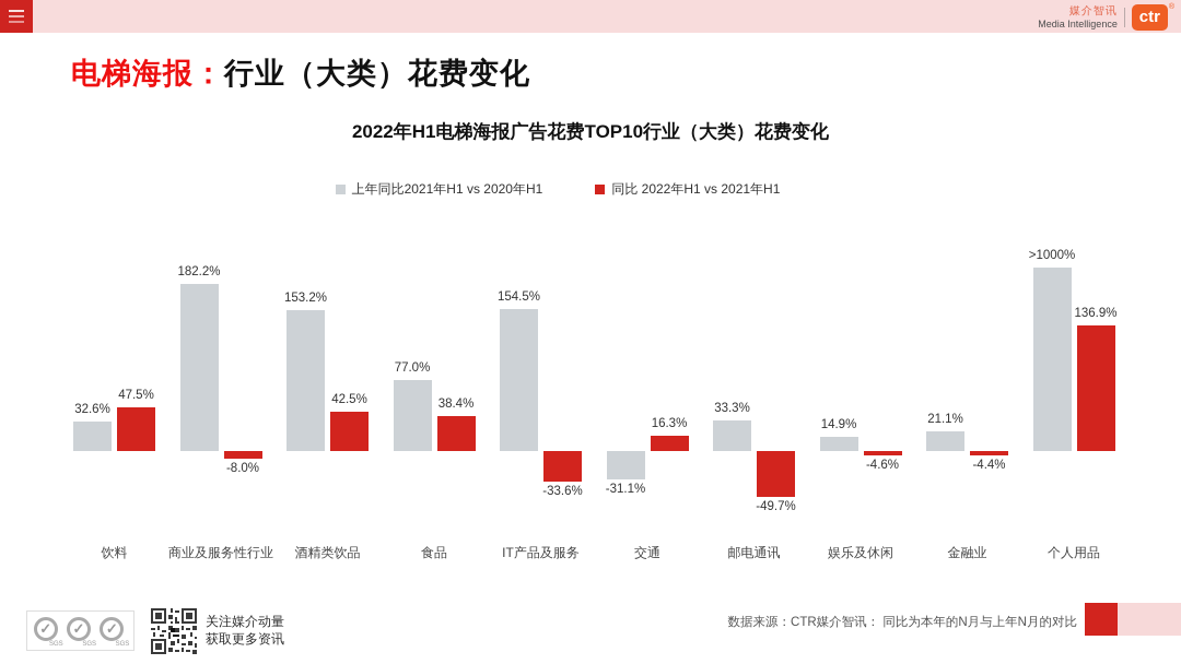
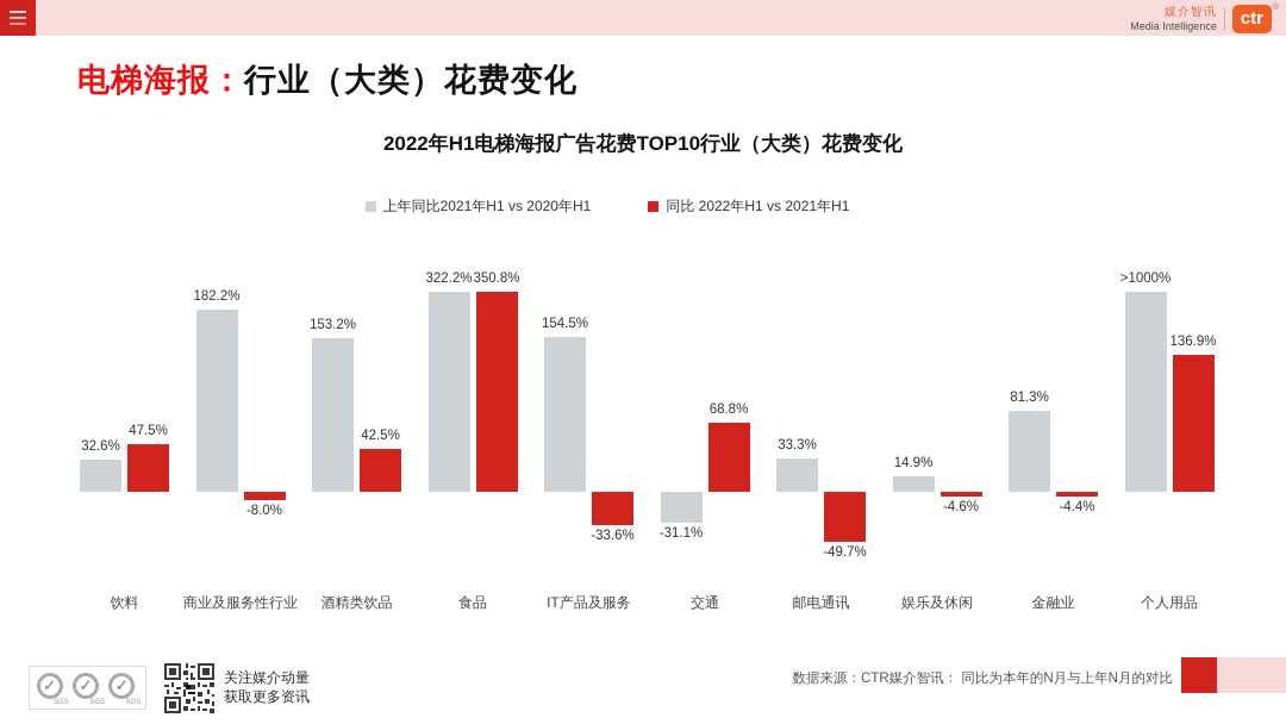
上年同比2021年H1 vs 2020年H1/食品: 77.0% -> 322.2%
同比 2022年H1 vs 2021年H1/食品: 38.4% -> 350.8%
同比 2022年H1 vs 2021年H1/交通: 16.3% -> 68.8%
上年同比2021年H1 vs 2020年H1/金融业: 21.1% -> 81.3%
